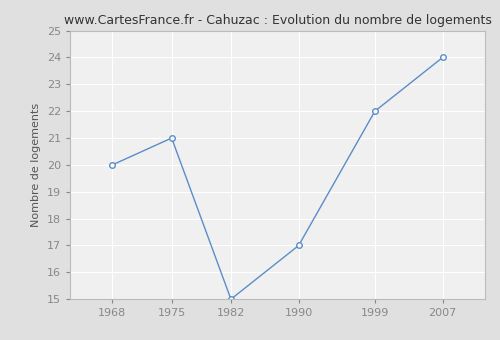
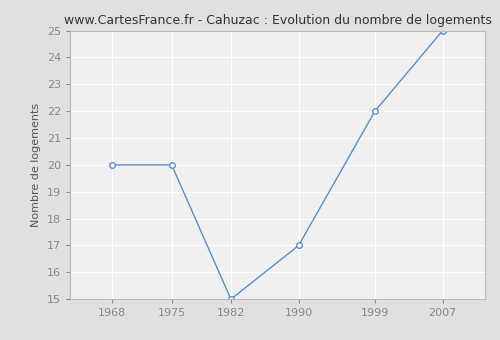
1975: 21 -> 20
2007: 24 -> 25
